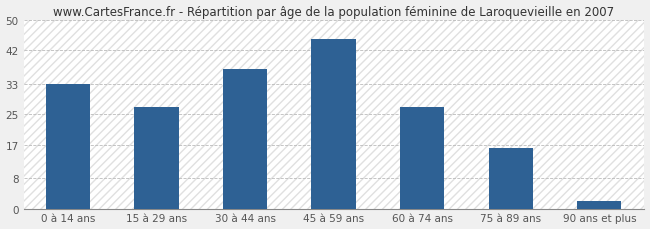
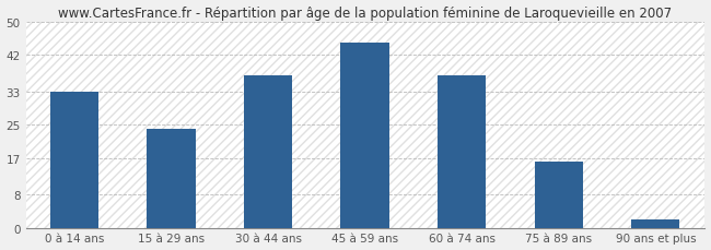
15 à 29 ans: 27 -> 24
60 à 74 ans: 27 -> 37
